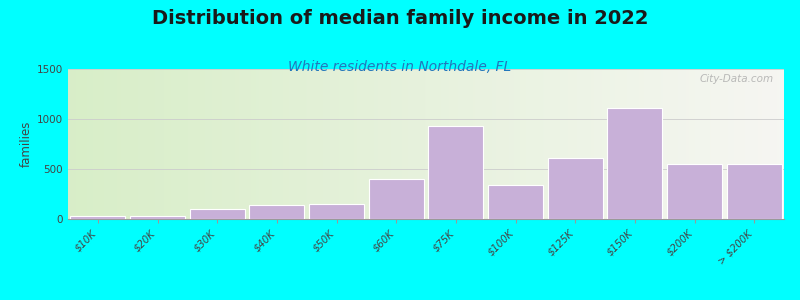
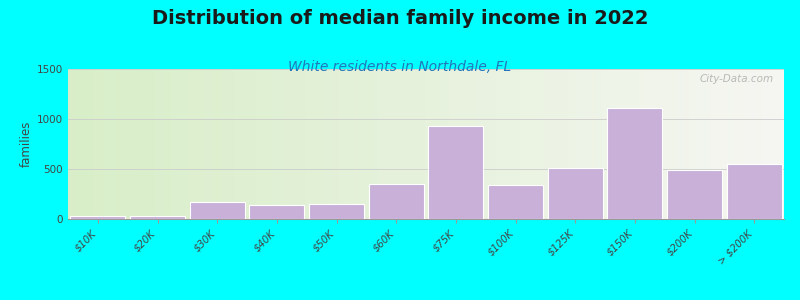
$30K: 100 -> 170
$60K: 400 -> 350
$125K: 610 -> 510
$200K: 560 -> 490
